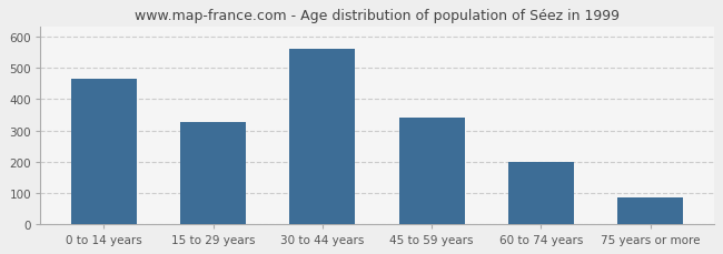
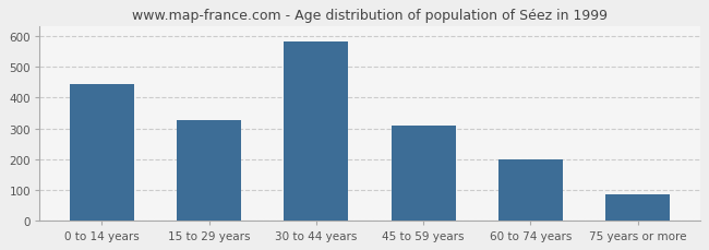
0 to 14 years: 465 -> 445
30 to 44 years: 560 -> 580
45 to 59 years: 340 -> 310
